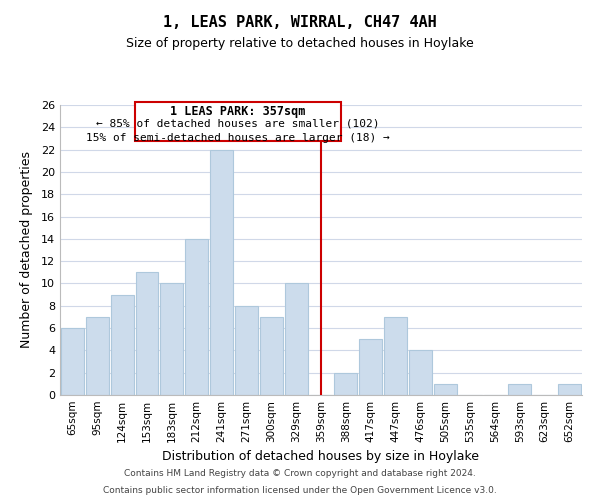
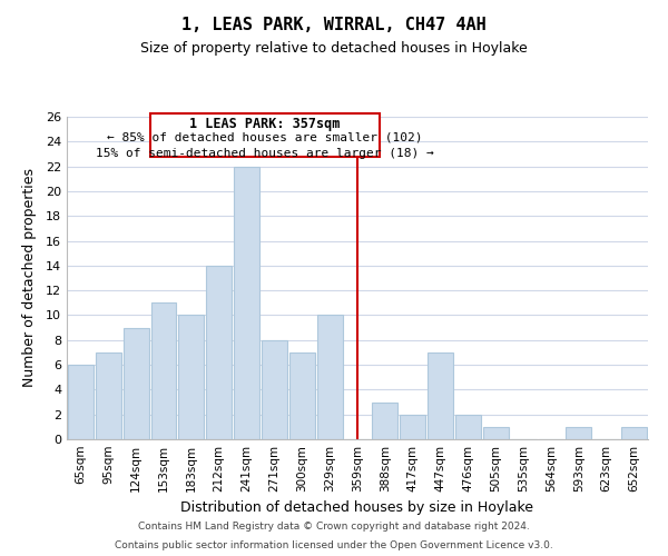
388sqm: 2 -> 3
417sqm: 5 -> 2
476sqm: 4 -> 2
